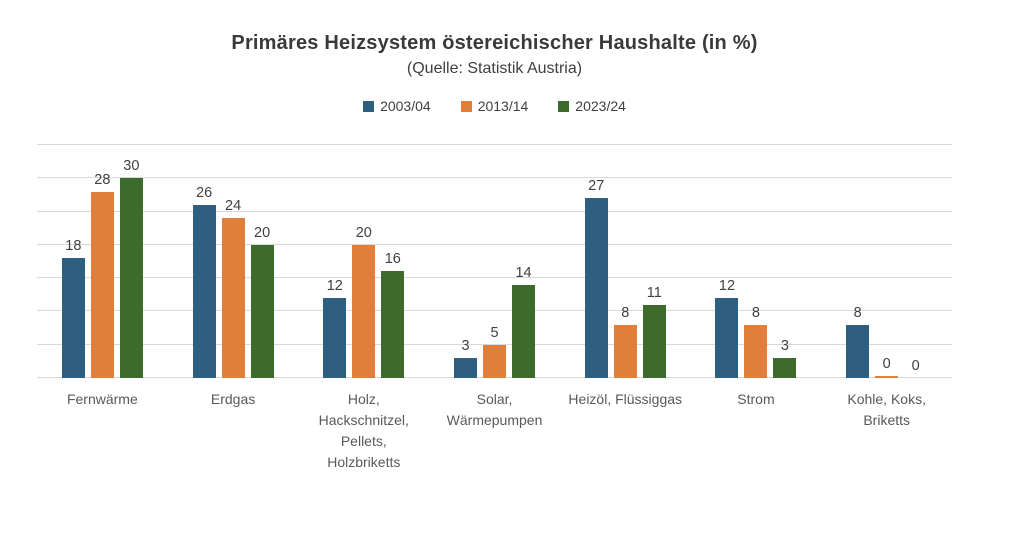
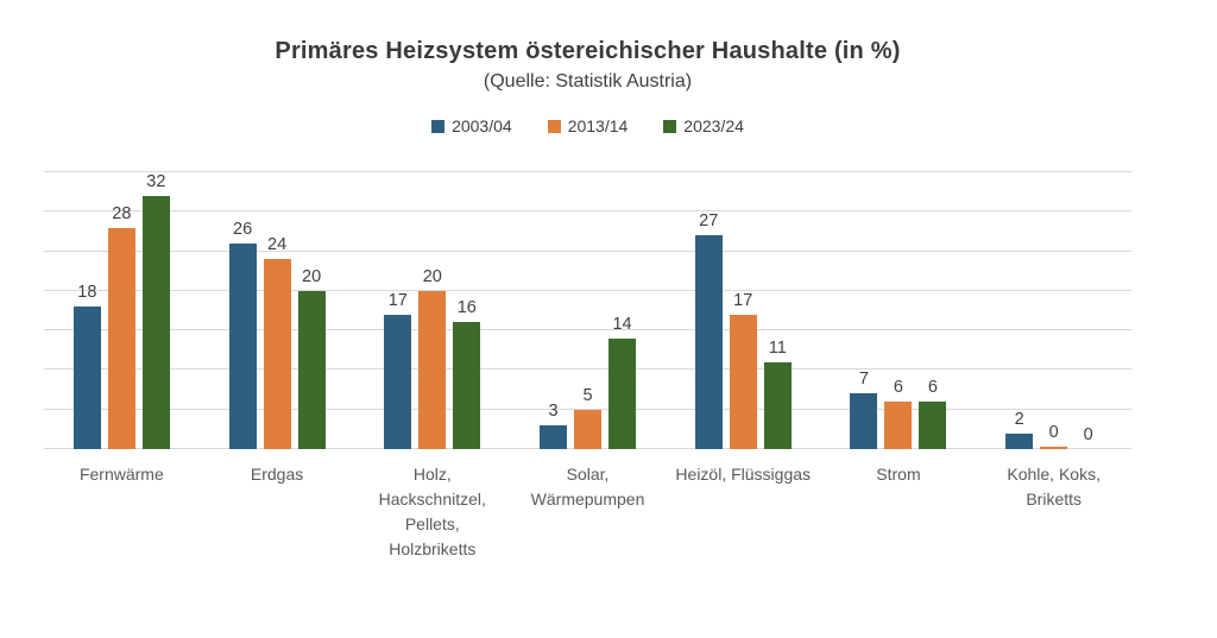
2023/24/Fernwärme: 30 -> 32
2003/04/Holz, Hackschnitzel, Pellets, Holzbriketts: 12 -> 17
2013/14/Heizöl, Flüssiggas: 8 -> 17
2003/04/Strom: 12 -> 7
2013/14/Strom: 8 -> 6
2023/24/Strom: 3 -> 6
2003/04/Kohle, Koks, Briketts: 8 -> 2
